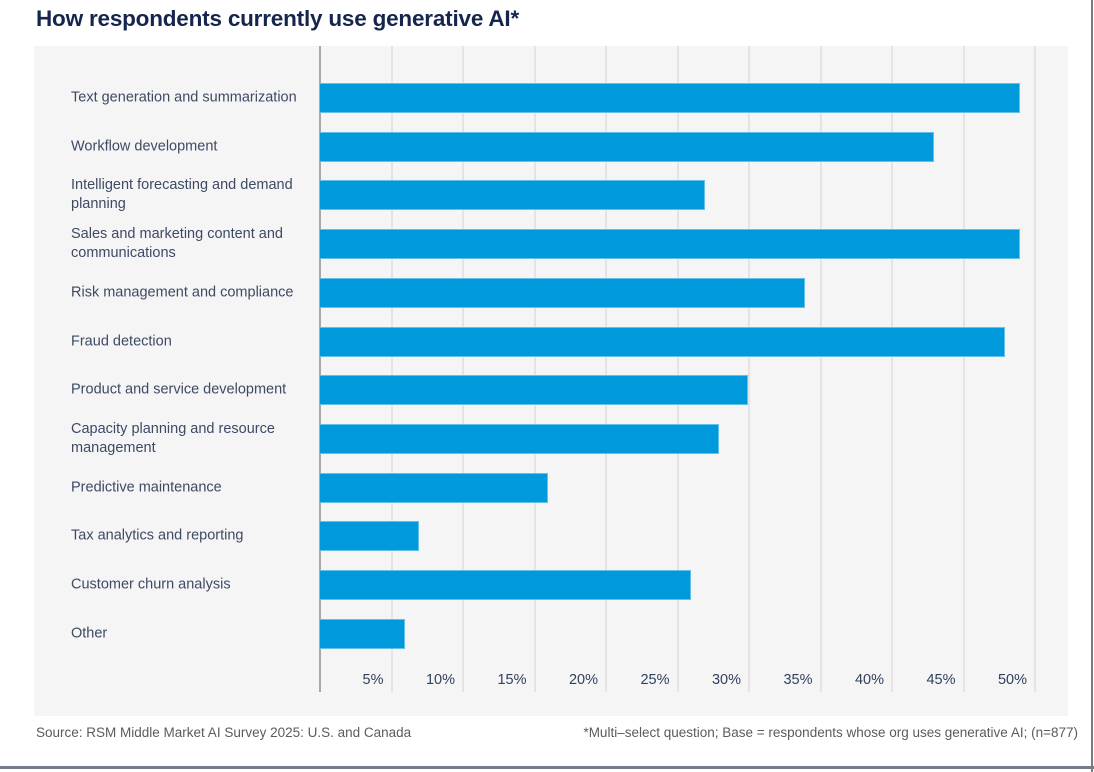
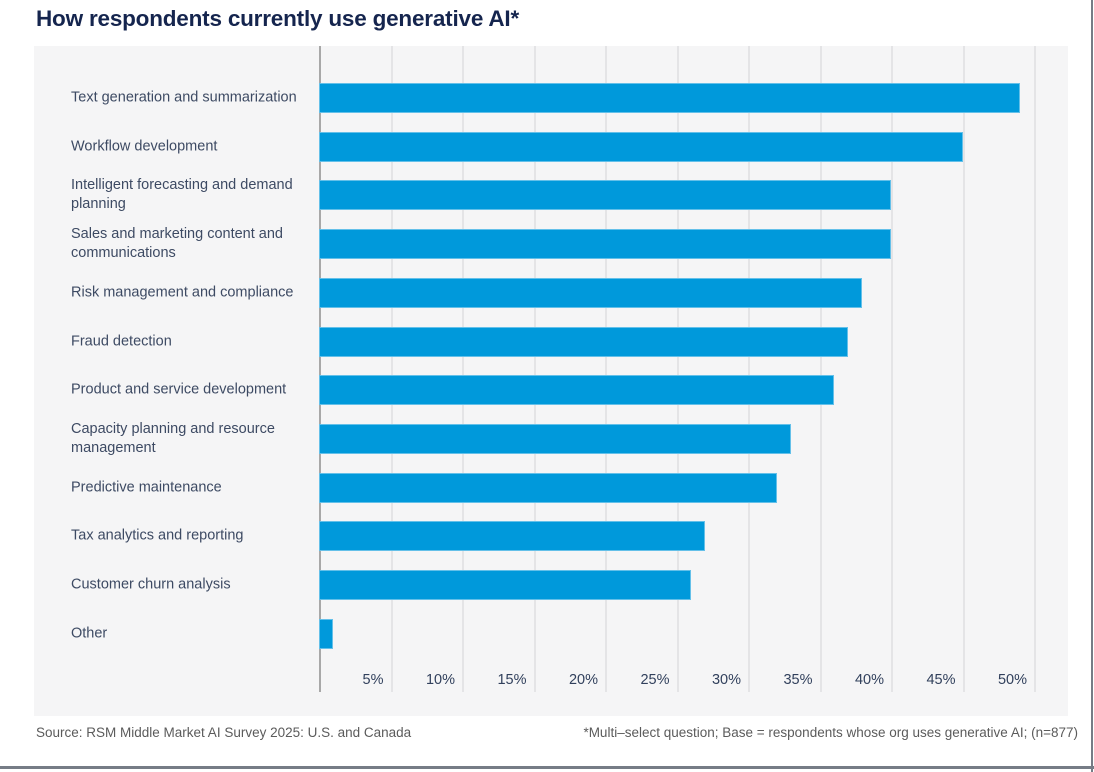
Workflow development: 43% -> 45%
Intelligent forecasting and demand planning: 27% -> 40%
Sales and marketing content and communications: 49% -> 40%
Risk management and compliance: 34% -> 38%
Fraud detection: 48% -> 37%
Product and service development: 30% -> 36%
Capacity planning and resource management: 28% -> 33%
Predictive maintenance: 16% -> 32%
Tax analytics and reporting: 7% -> 27%
Other: 6% -> 1%
